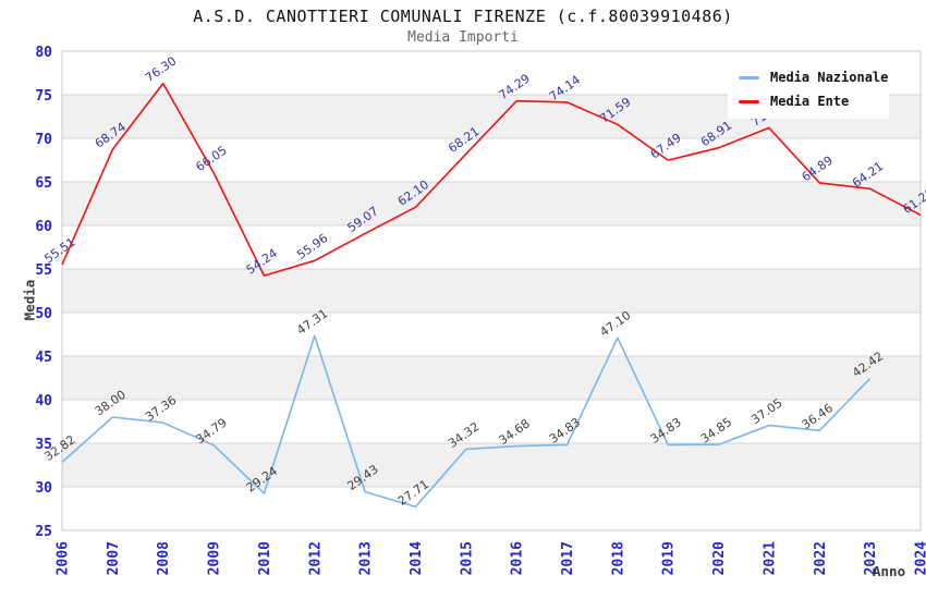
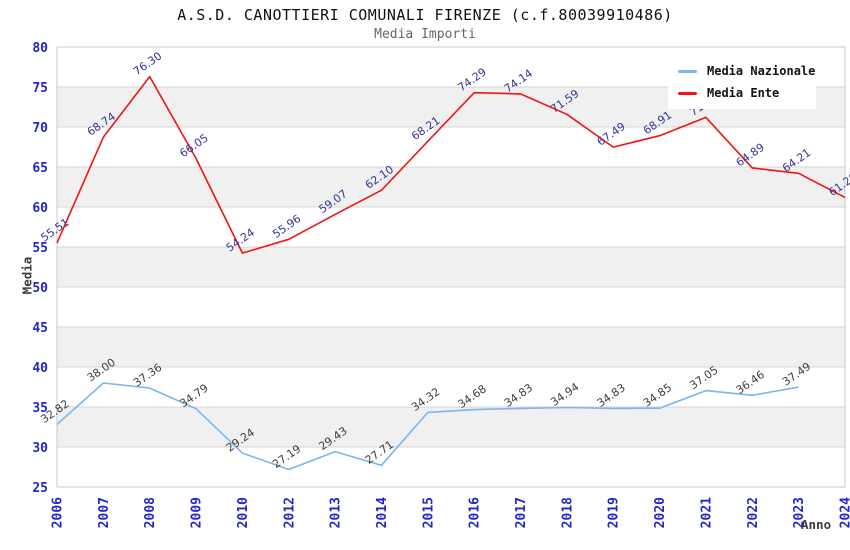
Media Nazionale/2012: 47.31 -> 27.19
Media Nazionale/2018: 47.10 -> 34.94
Media Nazionale/2023: 42.42 -> 37.49
